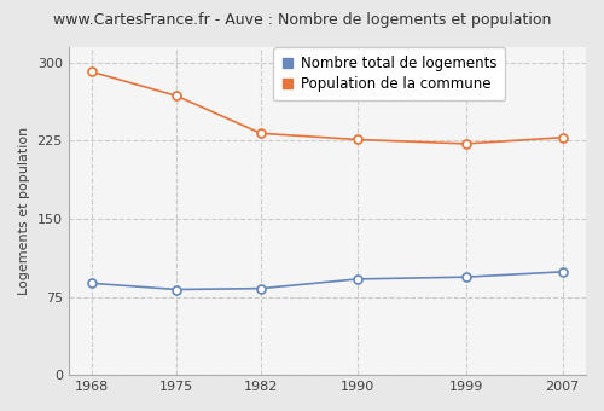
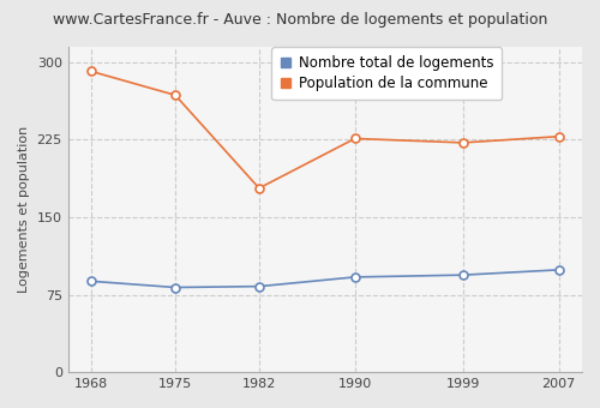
Population de la commune/1982: 232 -> 178
